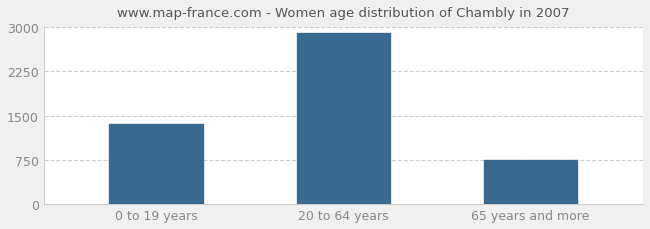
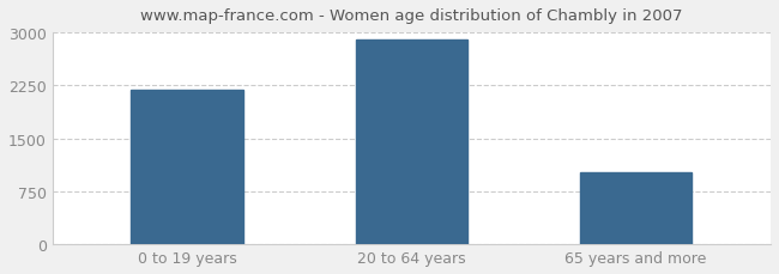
0 to 19 years: 1350 -> 2180
65 years and more: 750 -> 1020
